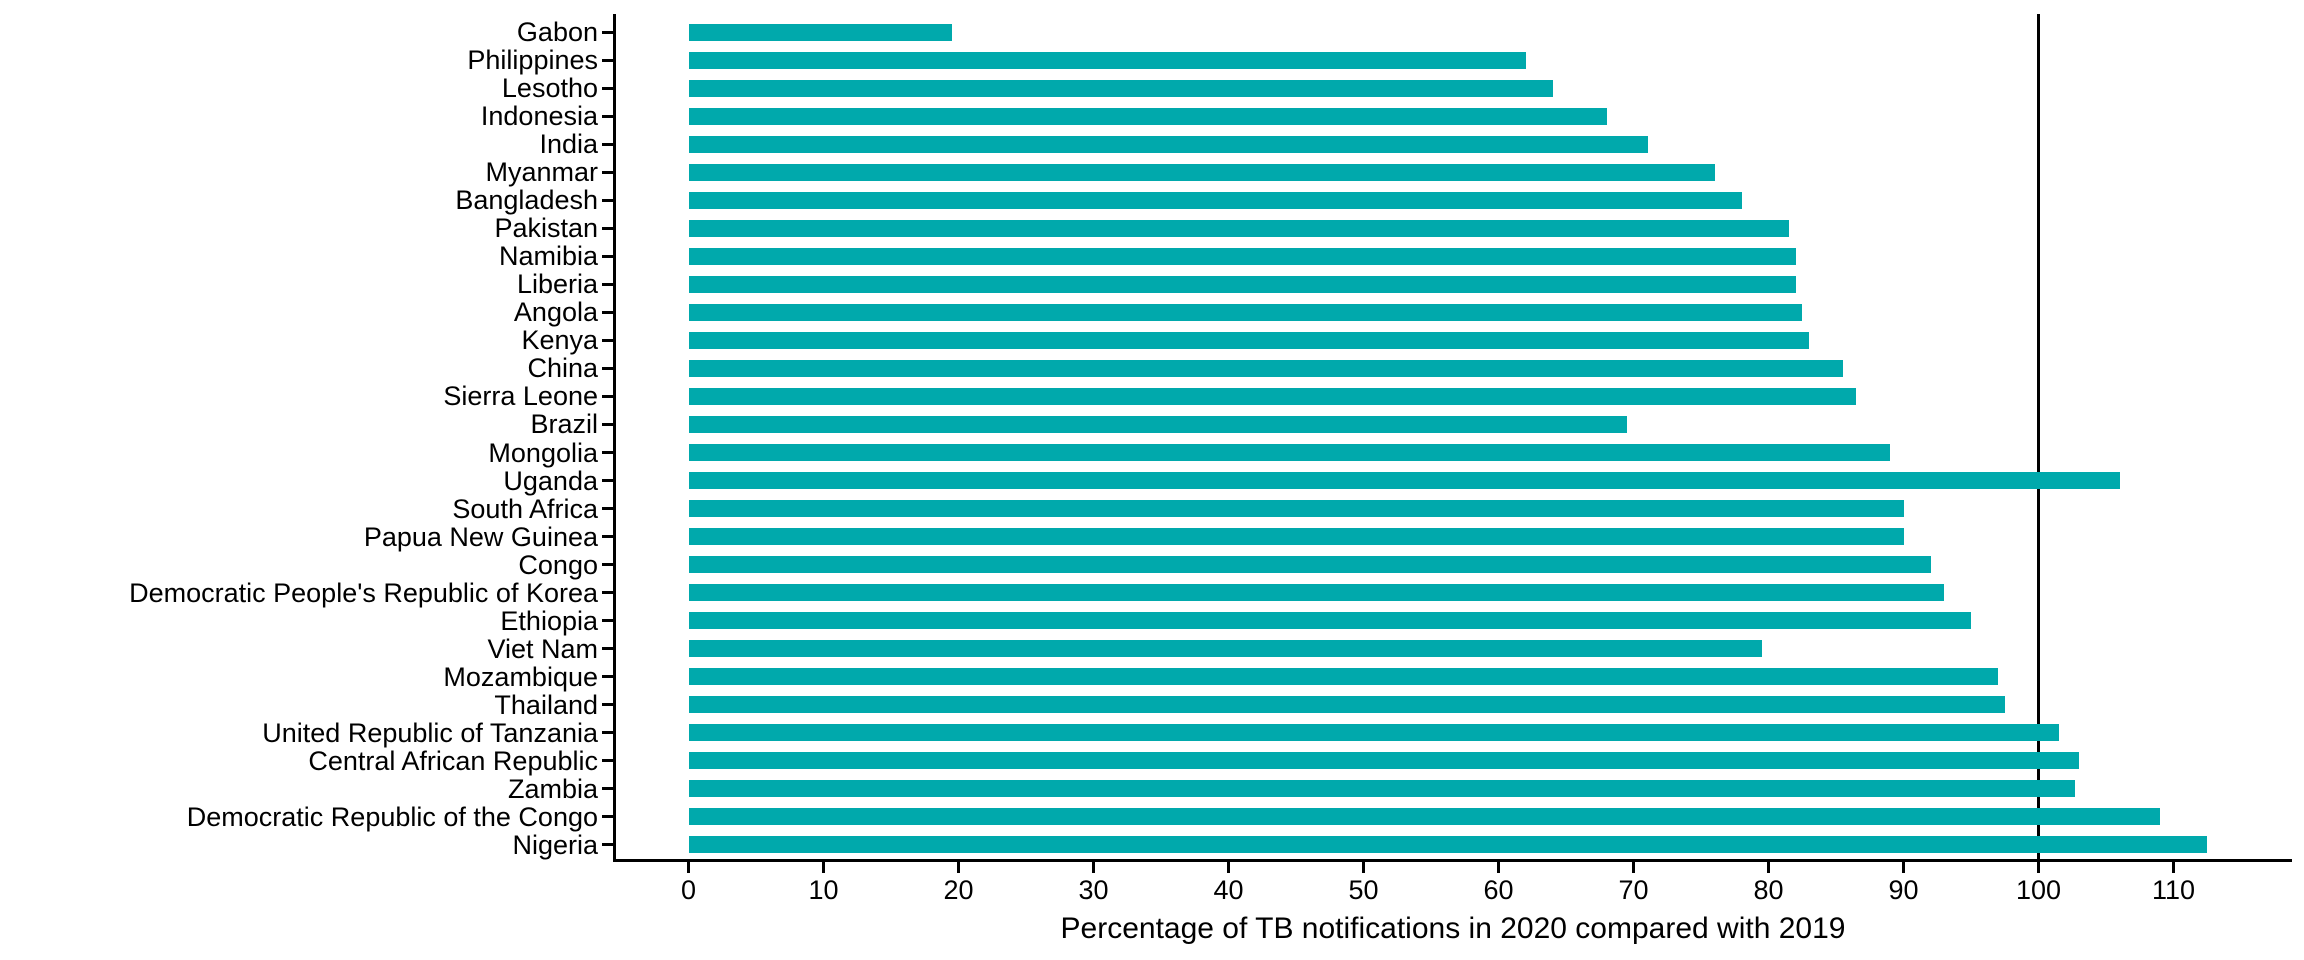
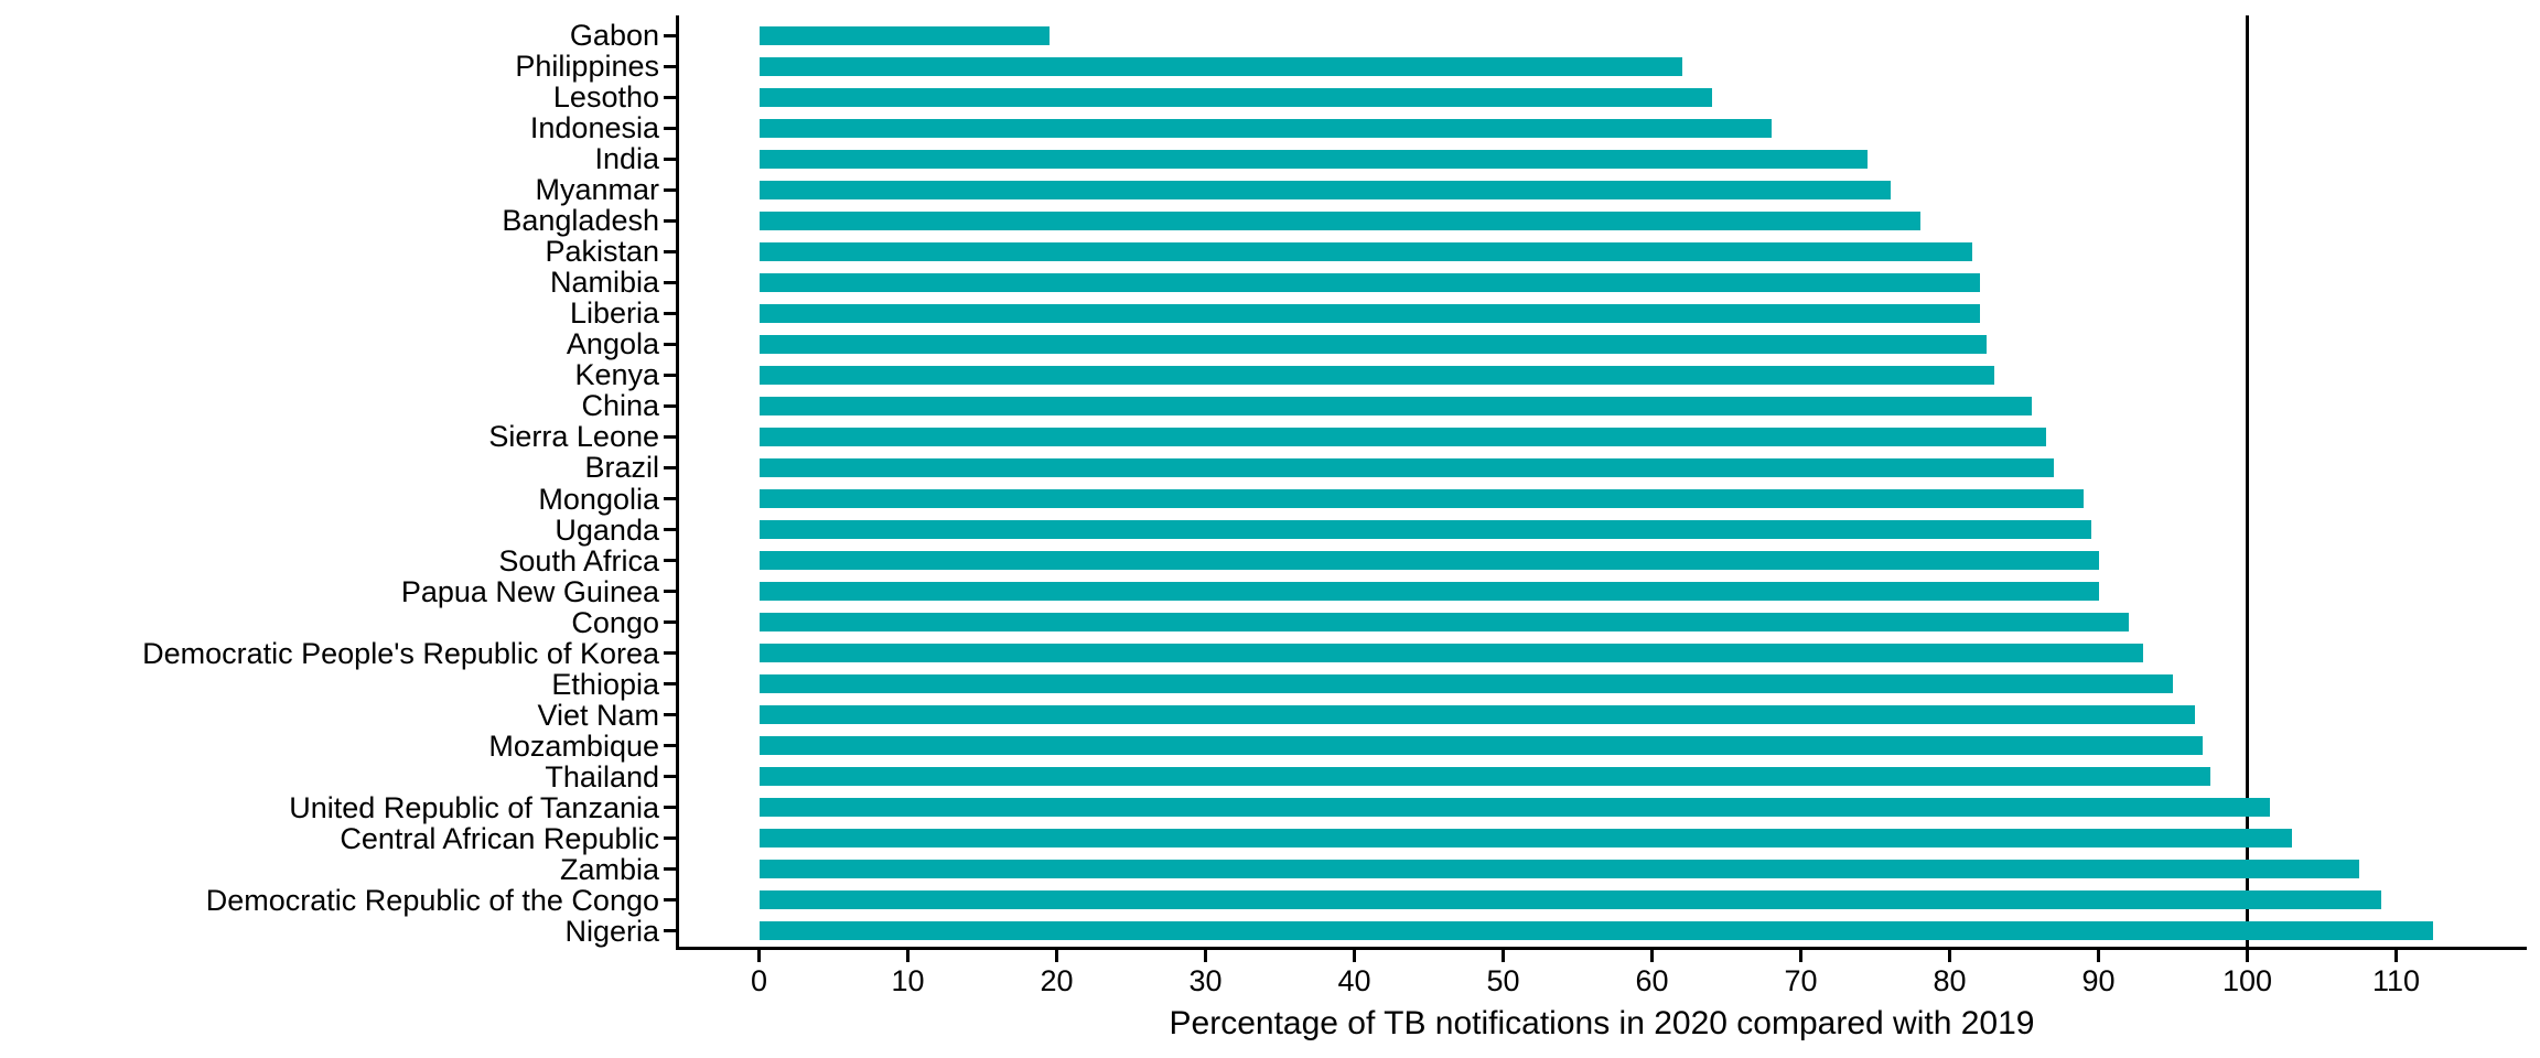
India: 71.1 -> 74.5
Brazil: 69.5 -> 87.0
Uganda: 106.0 -> 89.5
Viet Nam: 79.5 -> 96.5
Zambia: 102.7 -> 107.5
